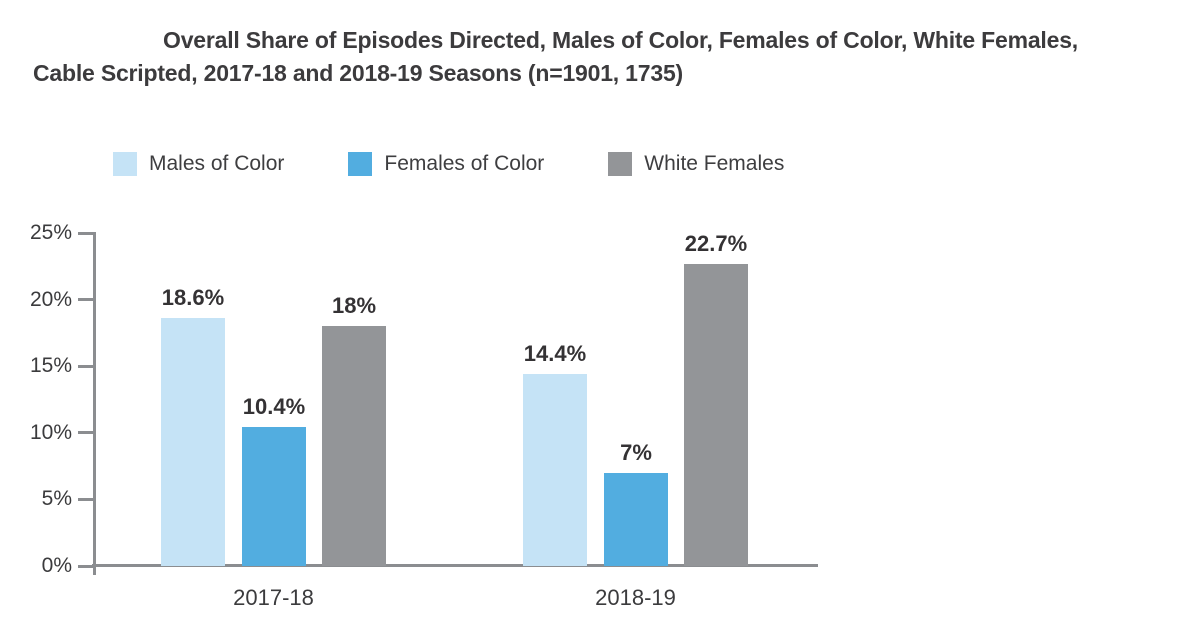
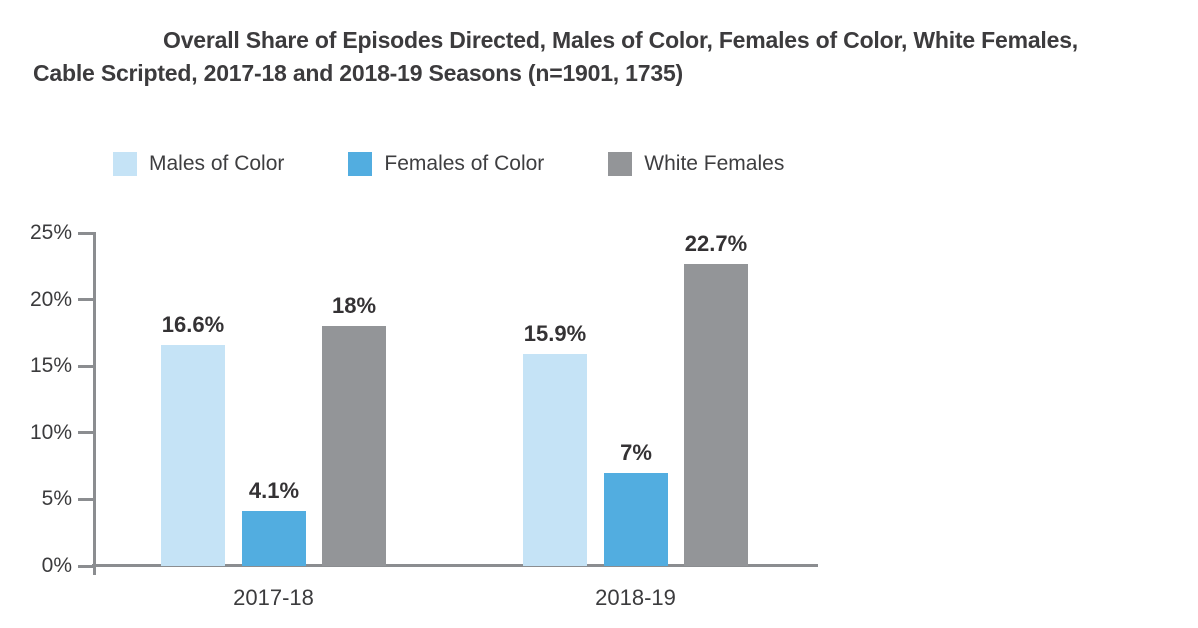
Males of Color/2017-18: 18.6% -> 16.6%
Females of Color/2017-18: 10.4% -> 4.1%
Males of Color/2018-19: 14.4% -> 15.9%
